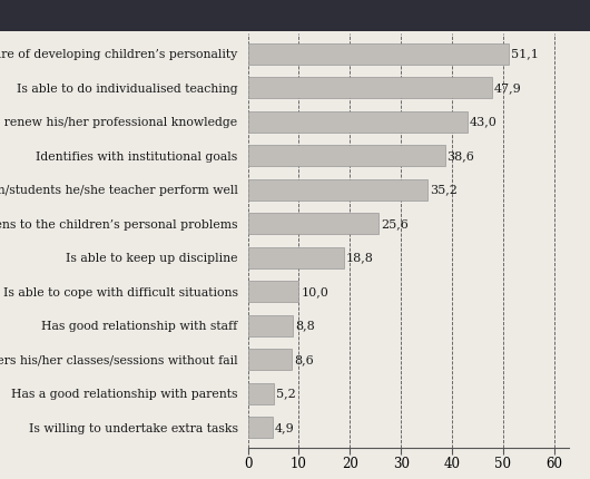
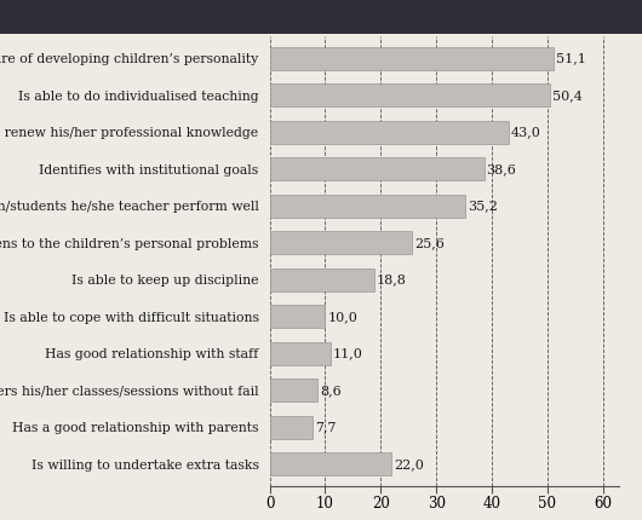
Is able to do individualised teaching: 47,9 -> 50,4
Has good relationship with staff: 8,8 -> 11,0
Has a good relationship with parents: 5,2 -> 7,7
Is willing to undertake extra tasks: 4,9 -> 22,0
